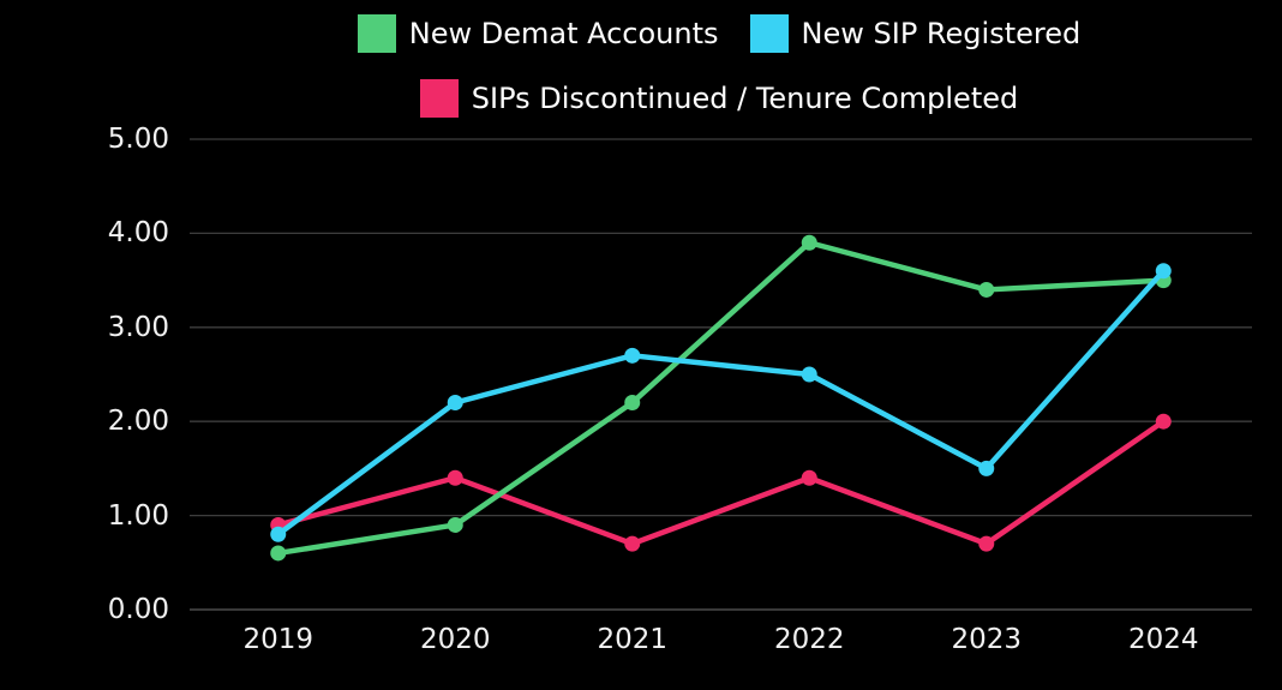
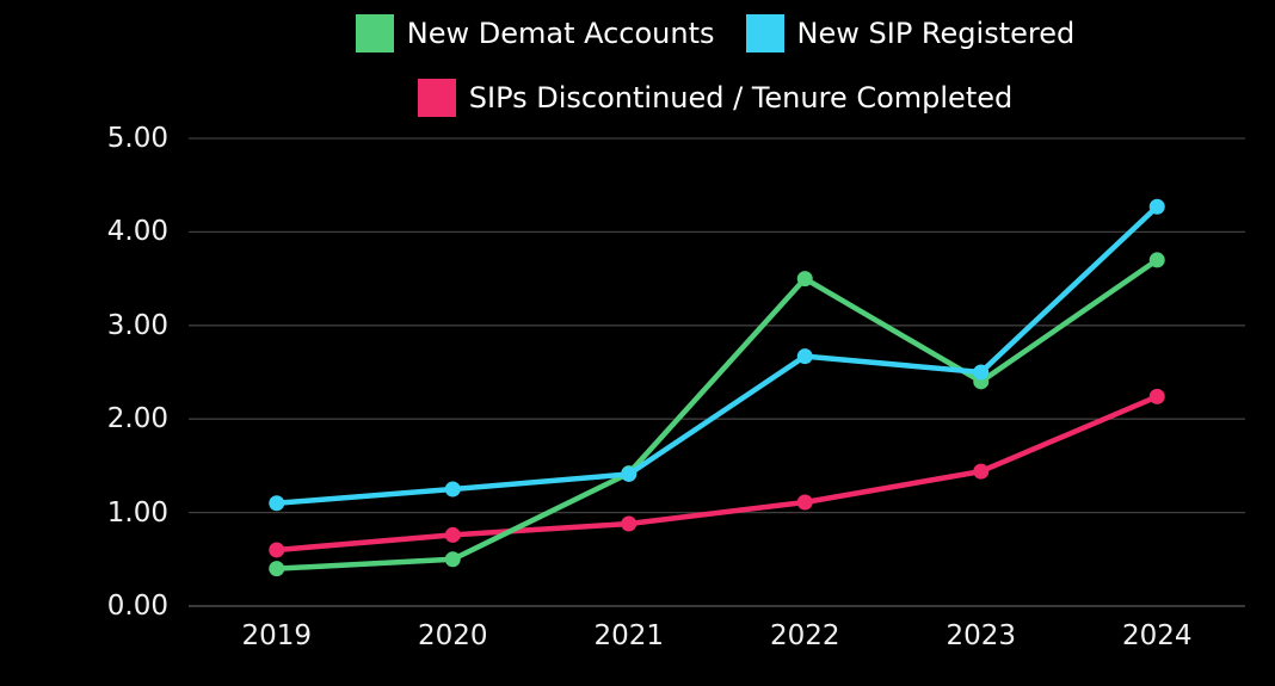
New Demat Accounts/2019: 0.6 -> 0.4
New SIP Registered/2019: 0.8 -> 1.1
SIPs Discontinued / Tenure Completed/2019: 0.9 -> 0.6
New Demat Accounts/2020: 0.9 -> 0.5
New SIP Registered/2020: 2.2 -> 1.2
SIPs Discontinued / Tenure Completed/2020: 1.4 -> 0.8
New Demat Accounts/2021: 2.2 -> 1.4
New SIP Registered/2021: 2.7 -> 1.4
SIPs Discontinued / Tenure Completed/2021: 0.7 -> 0.9
New Demat Accounts/2022: 3.9 -> 3.5
New SIP Registered/2022: 2.5 -> 2.7
SIPs Discontinued / Tenure Completed/2022: 1.4 -> 1.1
New Demat Accounts/2023: 3.4 -> 2.4
New SIP Registered/2023: 1.5 -> 2.5
SIPs Discontinued / Tenure Completed/2023: 0.7 -> 1.4
New Demat Accounts/2024: 3.5 -> 3.7
New SIP Registered/2024: 3.6 -> 4.3
SIPs Discontinued / Tenure Completed/2024: 2.0 -> 2.2
